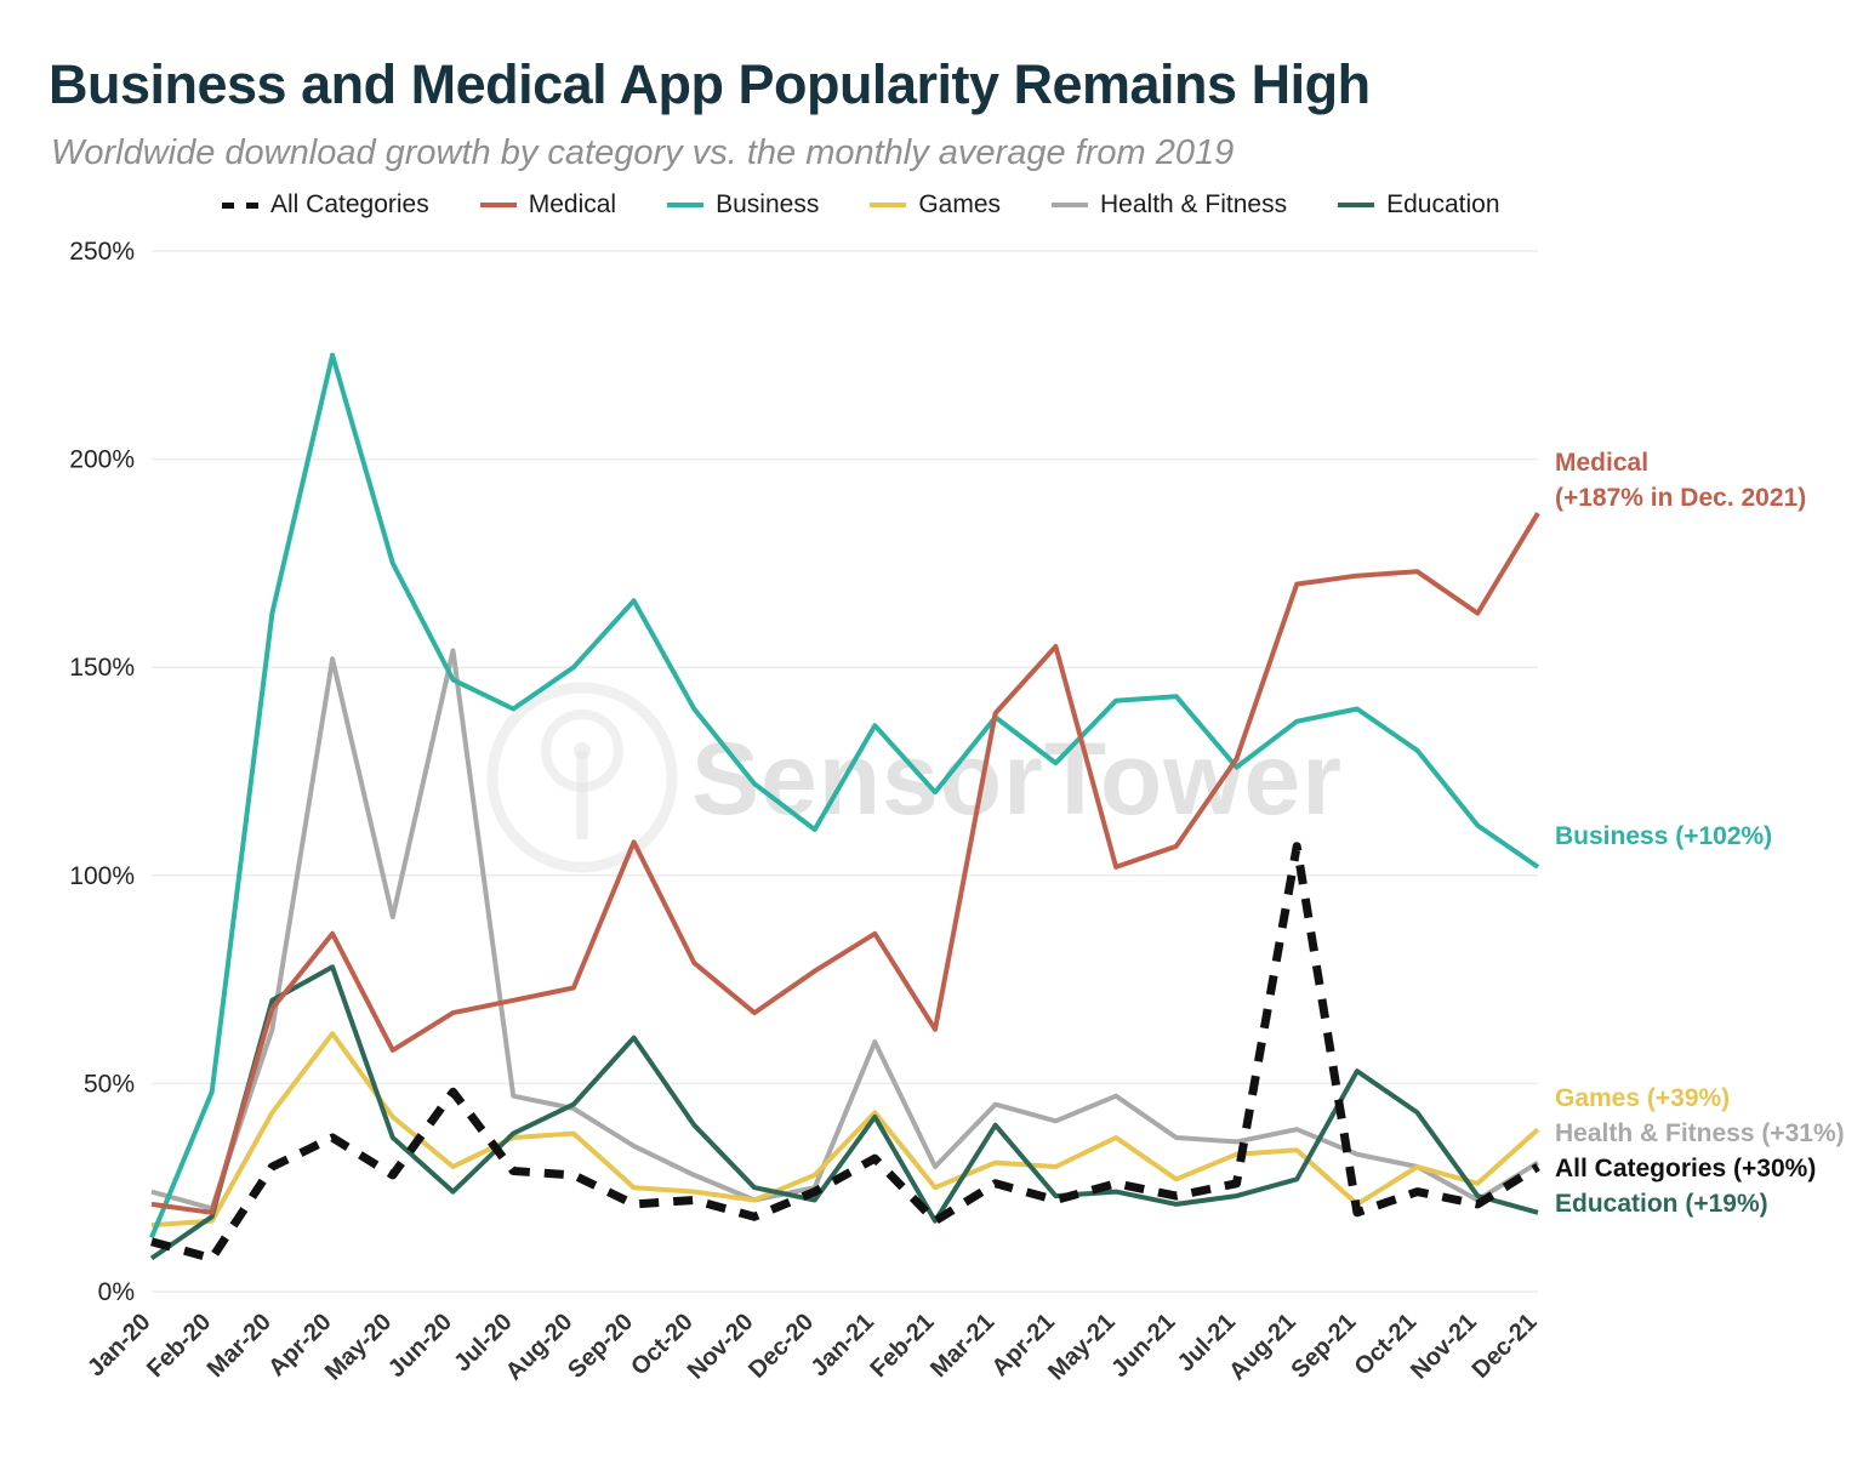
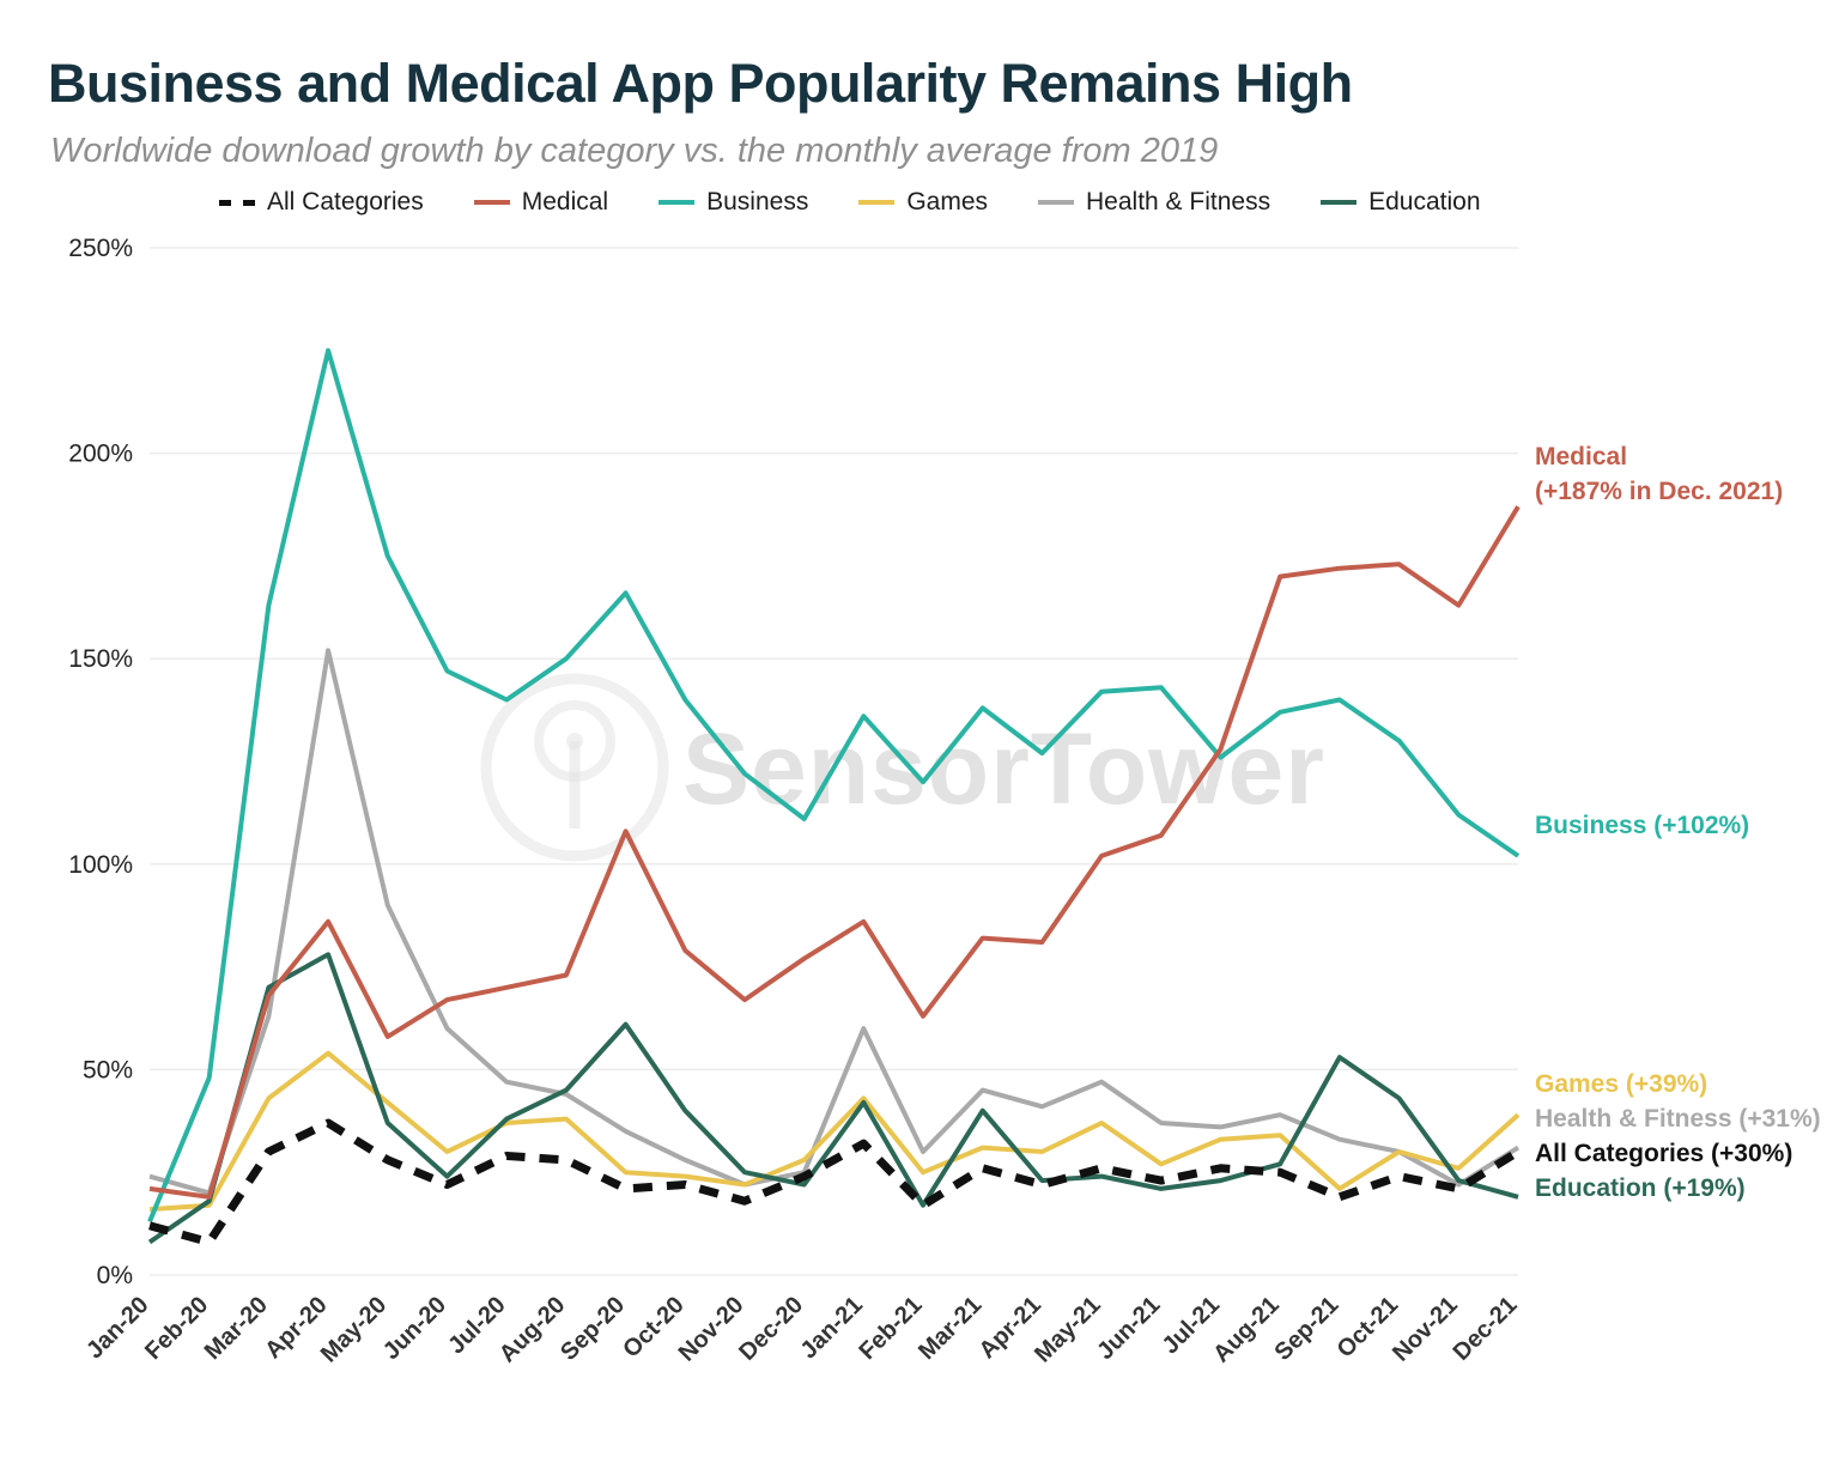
Games/Apr-20: 62% -> 54%
All Categories/Jun-20: 48% -> 22%
Health & Fitness/Jun-20: 154% -> 60%
Medical/Mar-21: 139% -> 82%
Medical/Apr-21: 155% -> 81%
All Categories/Aug-21: 107% -> 25%
